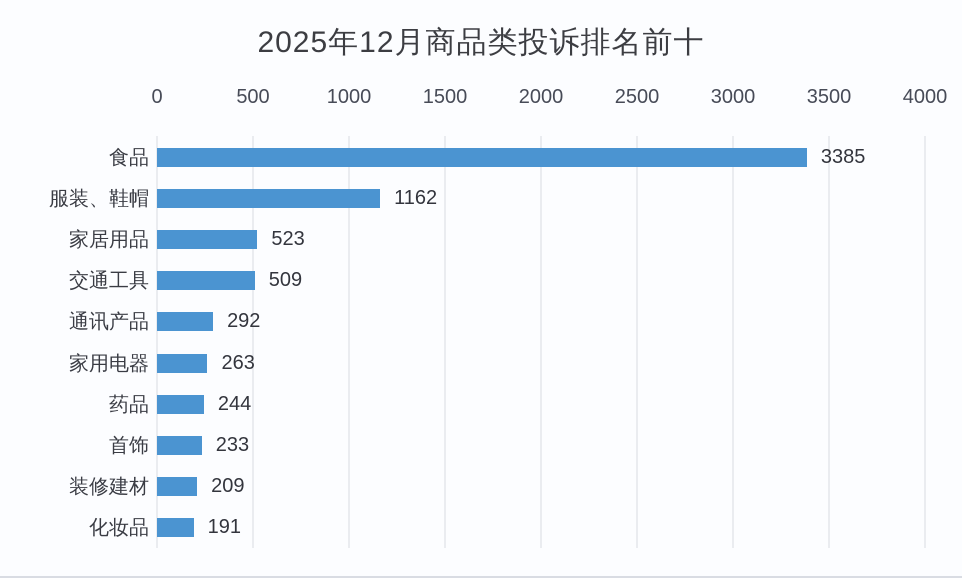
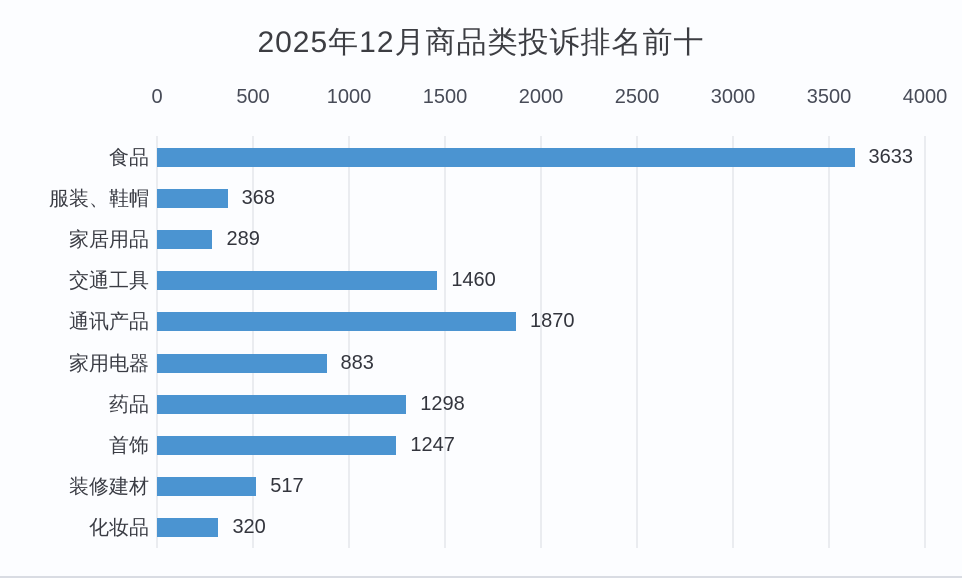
食品: 3385 -> 3633
服装、鞋帽: 1162 -> 368
家居用品: 523 -> 289
交通工具: 509 -> 1460
通讯产品: 292 -> 1870
家用电器: 263 -> 883
药品: 244 -> 1298
首饰: 233 -> 1247
装修建材: 209 -> 517
化妆品: 191 -> 320
